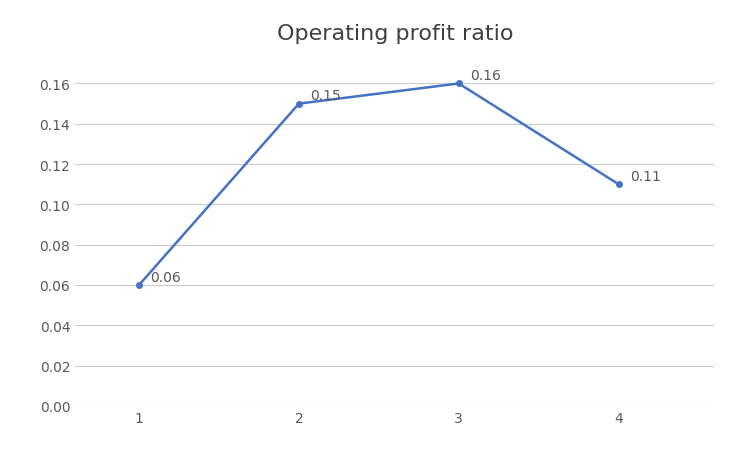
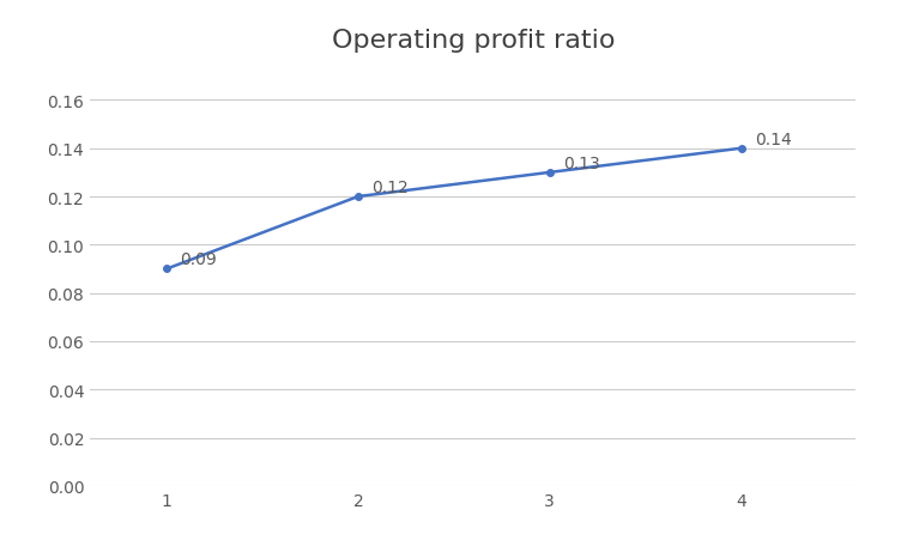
1: 0.06 -> 0.09
2: 0.15 -> 0.12
3: 0.16 -> 0.13
4: 0.11 -> 0.14
